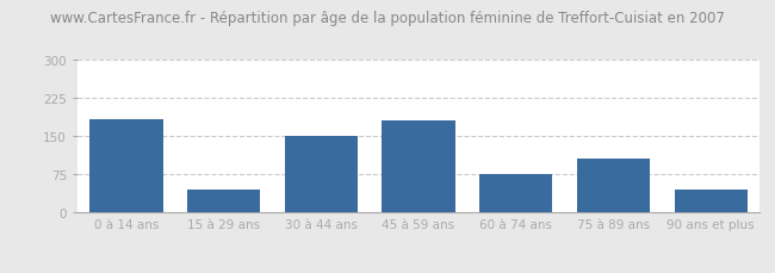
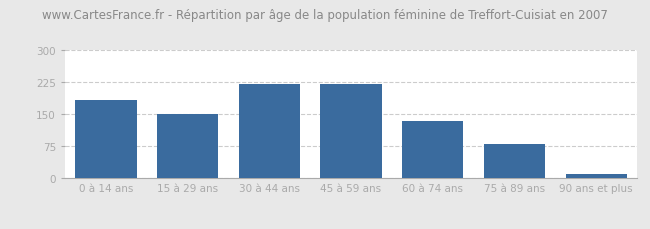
15 à 29 ans: 45 -> 149
30 à 44 ans: 150 -> 220
45 à 59 ans: 180 -> 219
60 à 74 ans: 75 -> 133
75 à 89 ans: 105 -> 80
90 ans et plus: 45 -> 10
